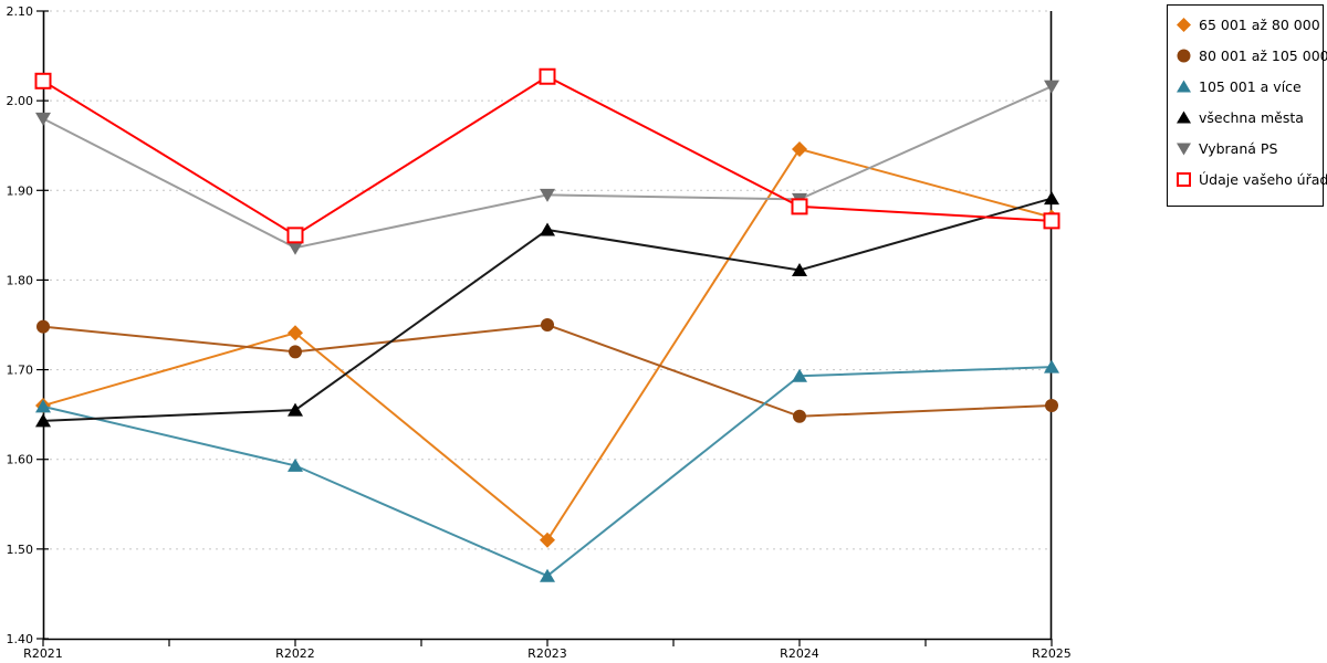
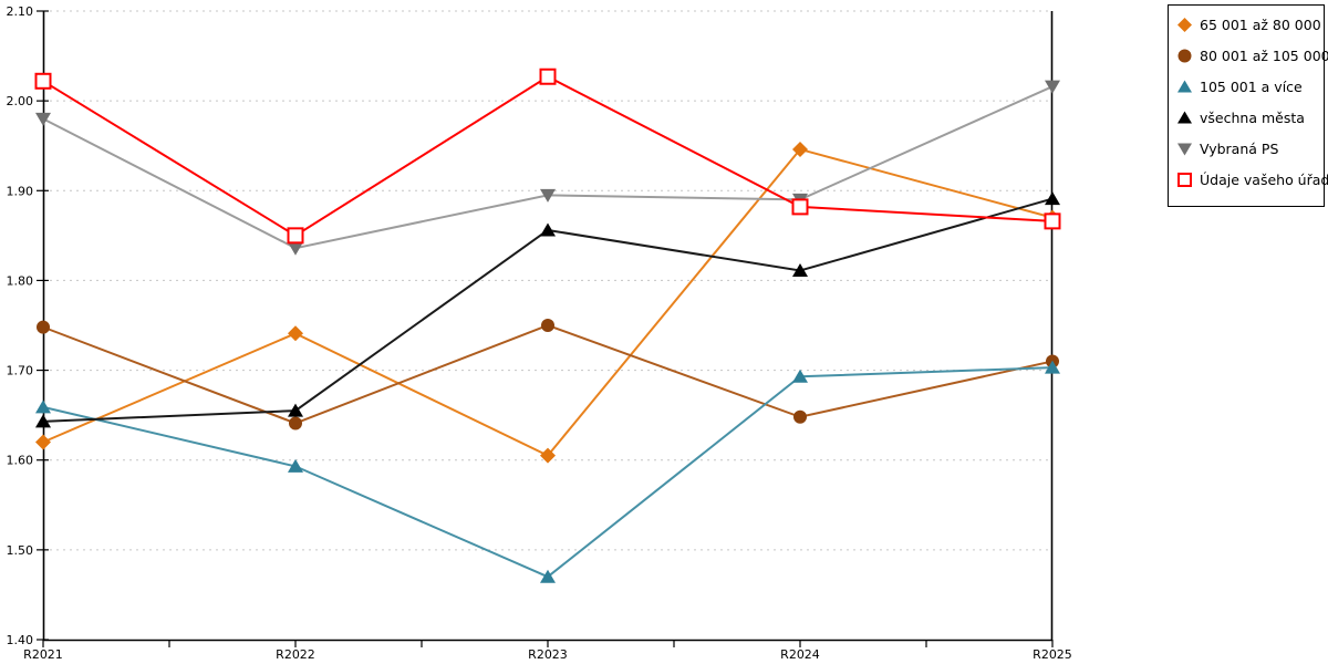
65 001 až 80 000/R2021: 1.66 -> 1.62
80 001 až 105 000/R2022: 1.72 -> 1.64
65 001 až 80 000/R2023: 1.51 -> 1.60
80 001 až 105 000/R2025: 1.66 -> 1.71
